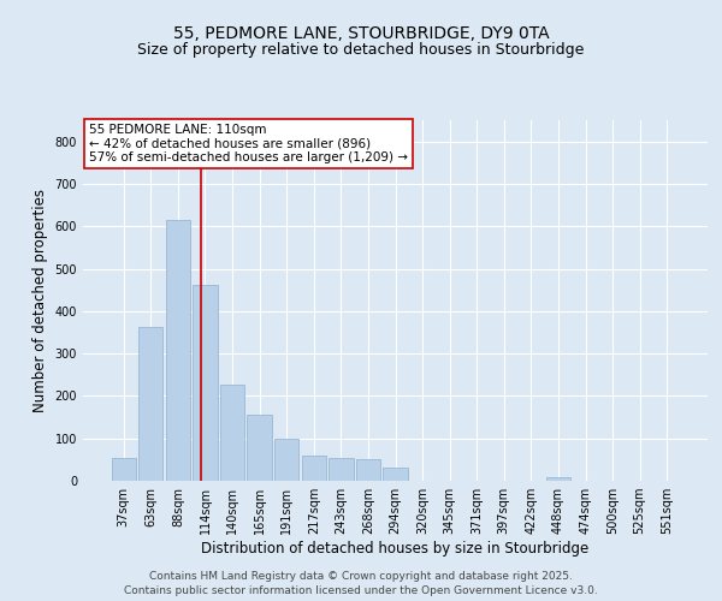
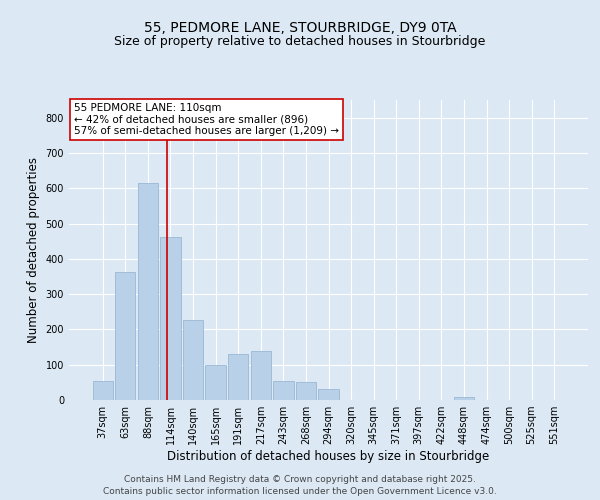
165sqm: 157 -> 100
191sqm: 100 -> 130
217sqm: 60 -> 140
